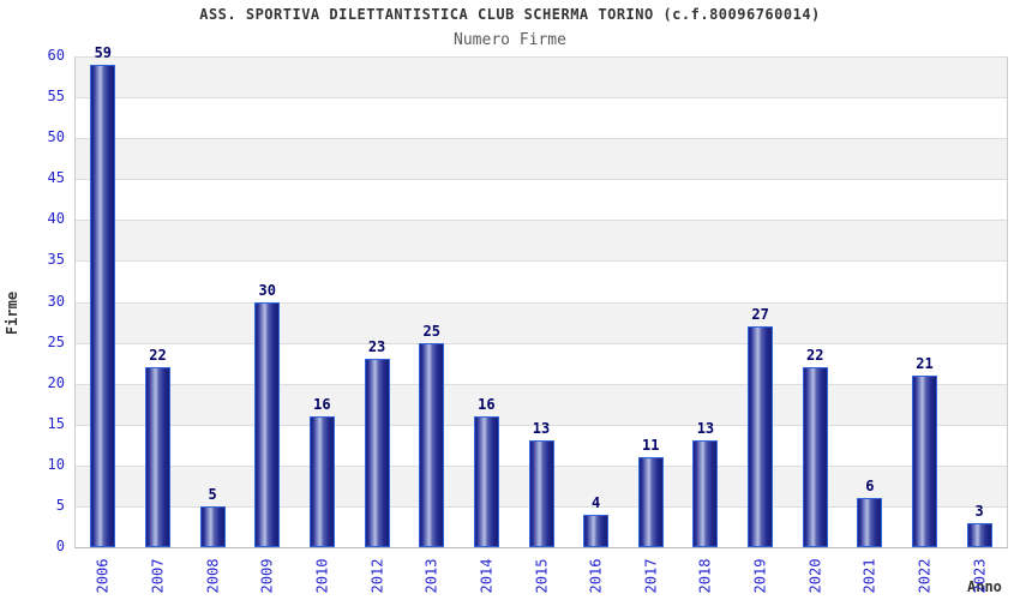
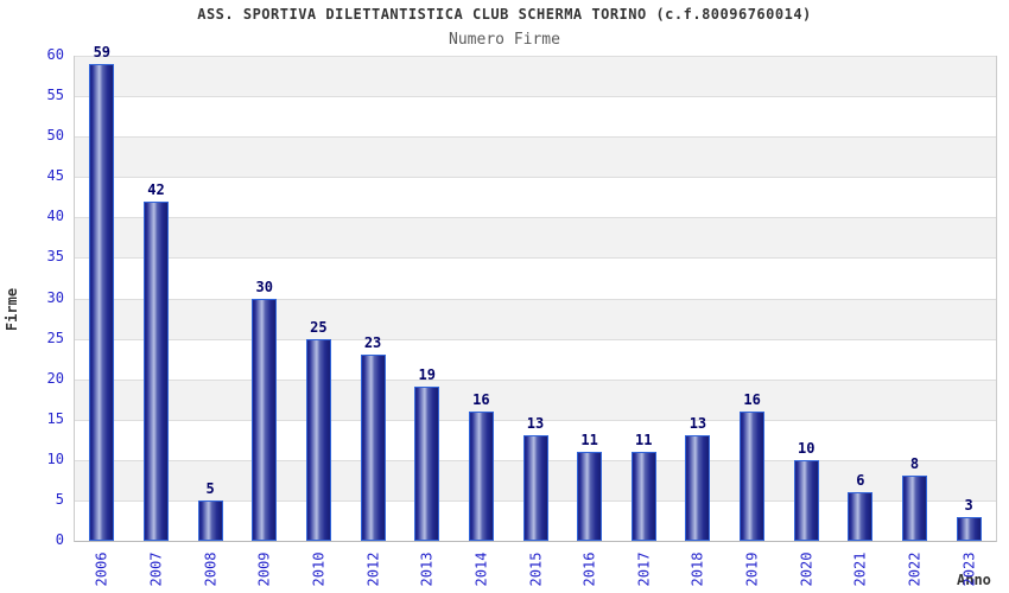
2007: 22 -> 42
2010: 16 -> 25
2013: 25 -> 19
2016: 4 -> 11
2019: 27 -> 16
2020: 22 -> 10
2022: 21 -> 8
